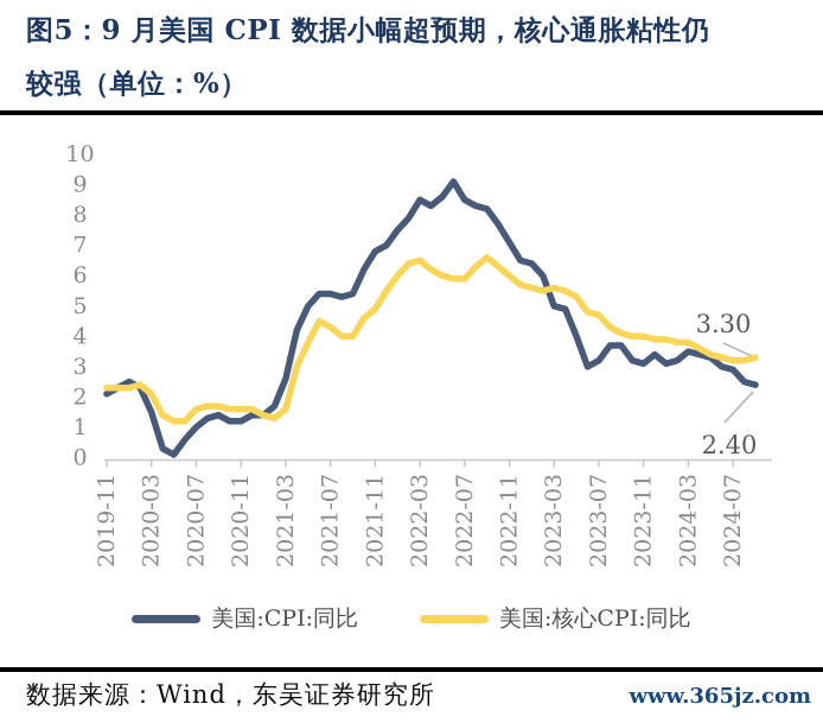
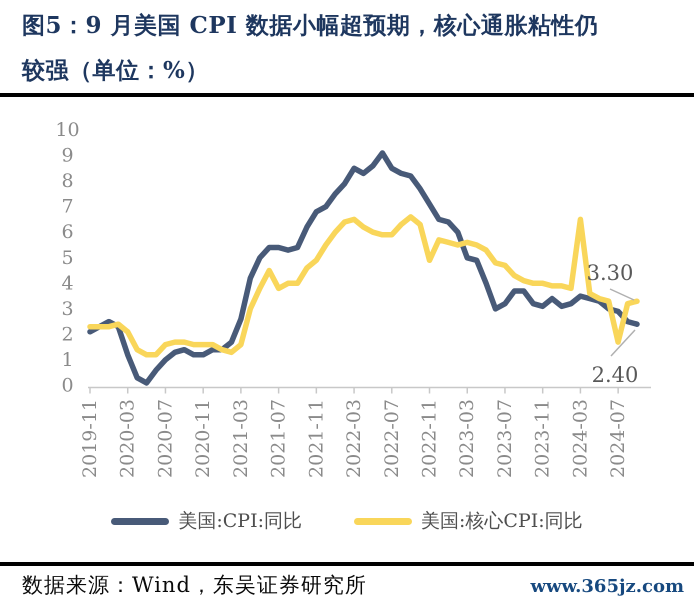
美国:CPI:同比/2020-03: 1.5 -> 1.2
美国:核心CPI:同比/2021-07: 4.3 -> 3.8
美国:核心CPI:同比/2022-11: 6.0 -> 4.9
美国:核心CPI:同比/2024-03: 3.8 -> 6.5
美国:核心CPI:同比/2024-07: 3.2 -> 1.7
